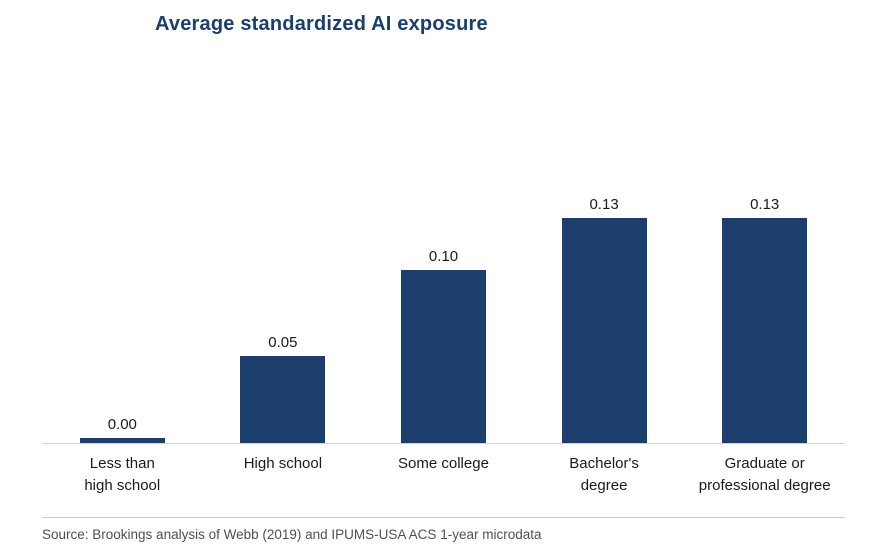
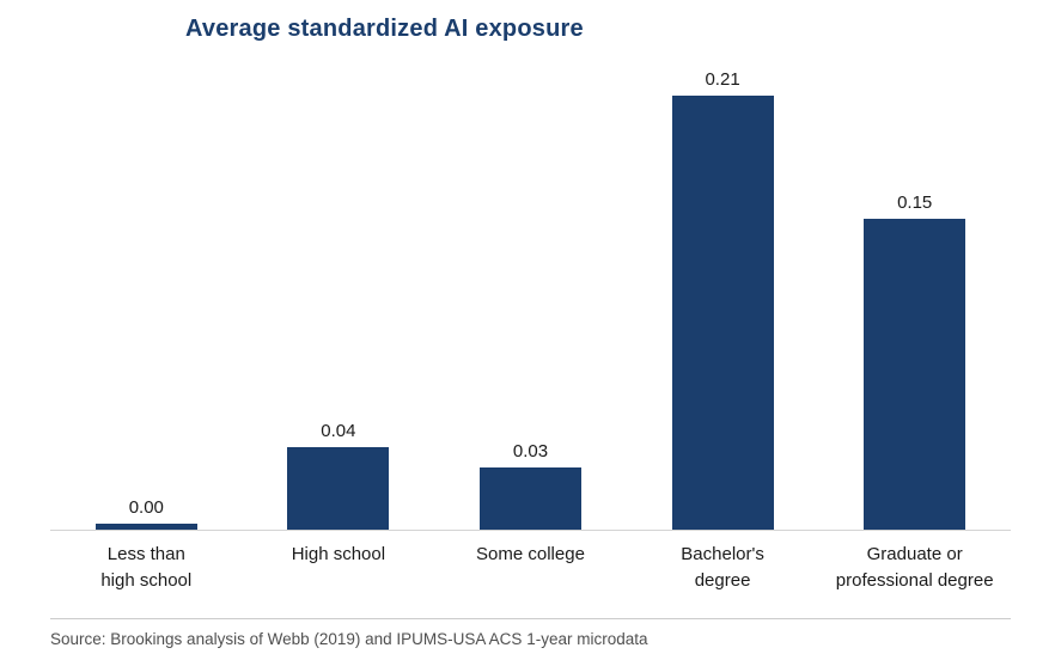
High school: 0.05 -> 0.04
Some college: 0.10 -> 0.03
Bachelor's degree: 0.13 -> 0.21
Graduate or professional degree: 0.13 -> 0.15
